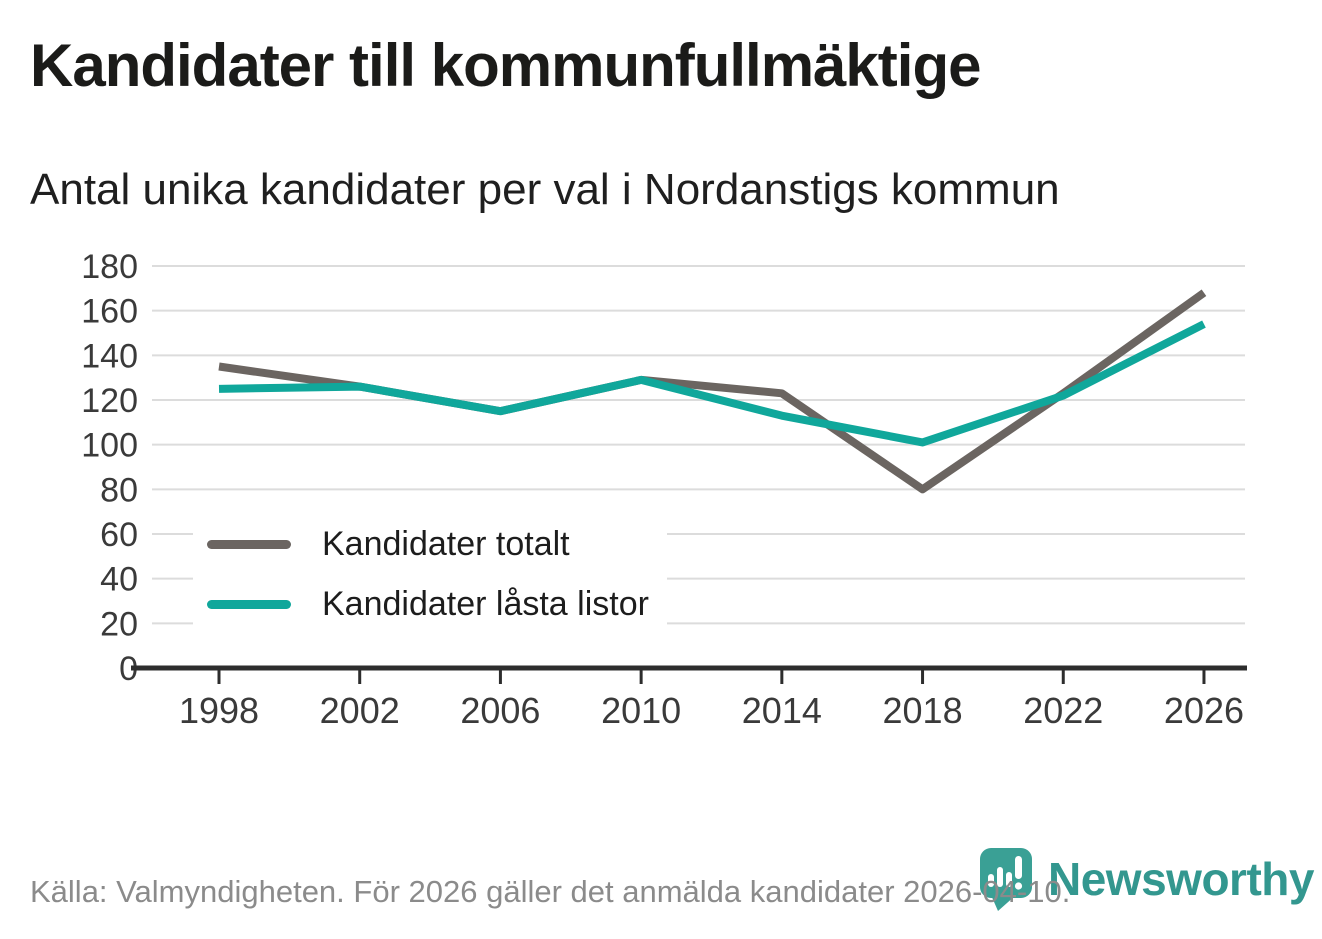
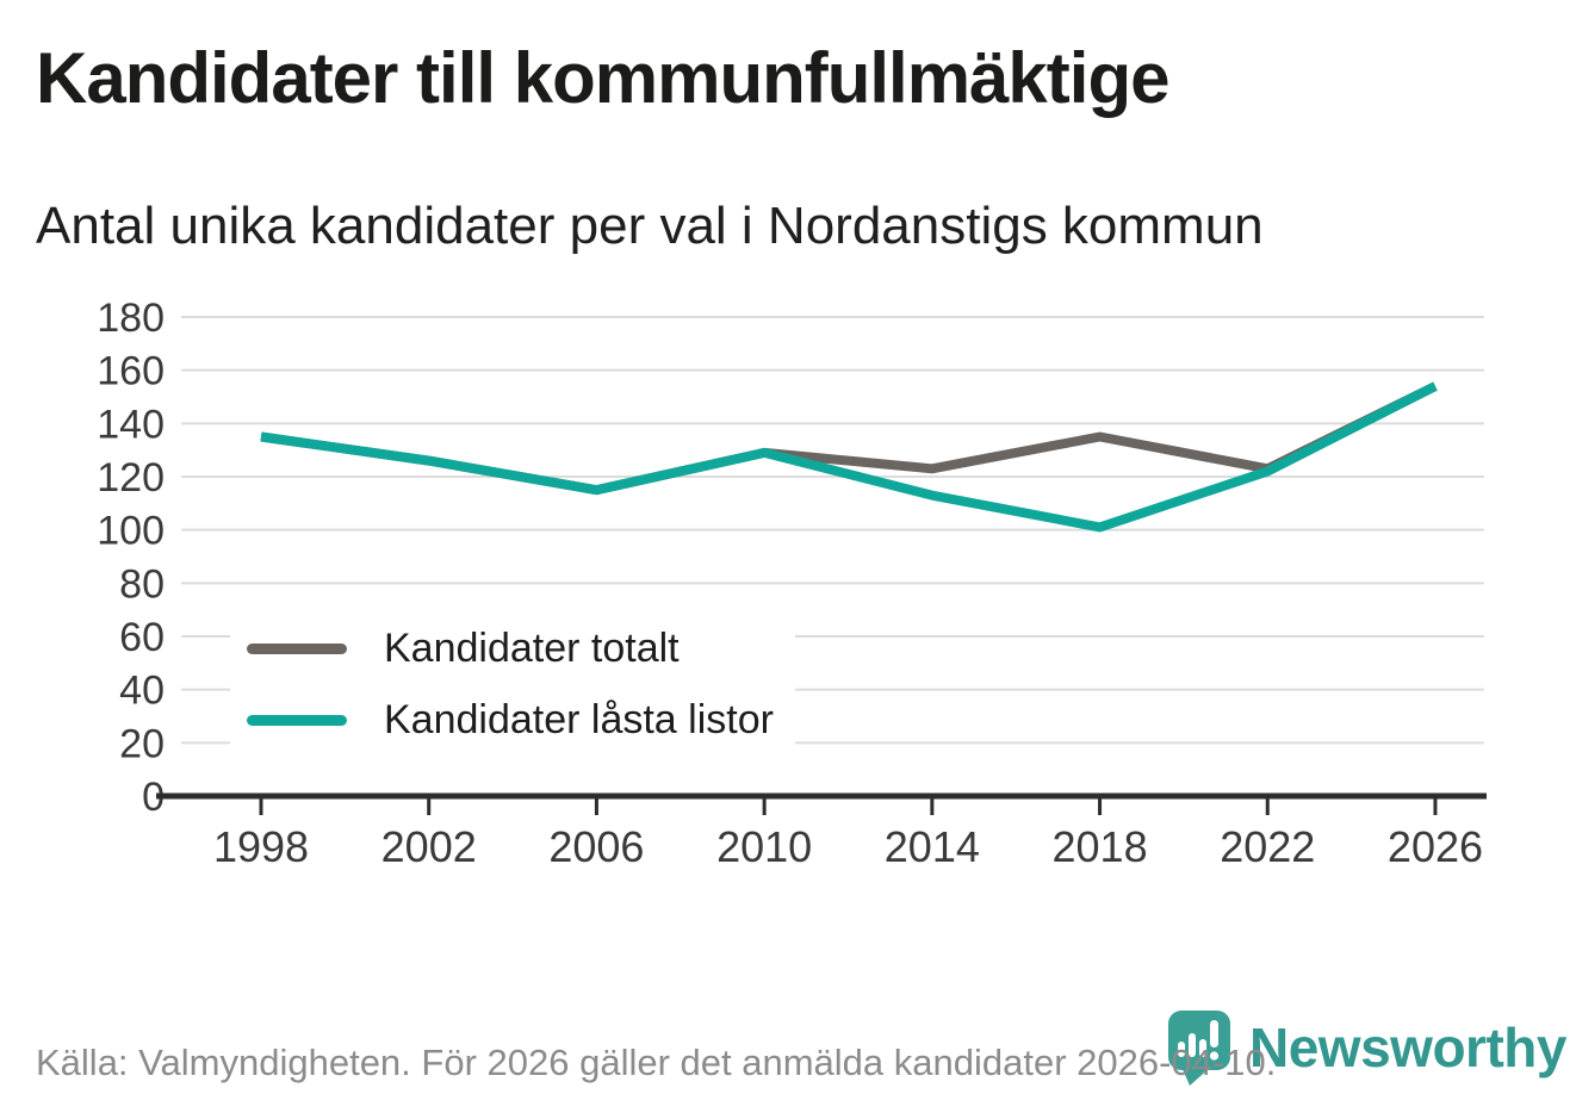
Kandidater låsta listor/1998: 125 -> 135
Kandidater totalt/2018: 80 -> 135
Kandidater totalt/2026: 168 -> 154
